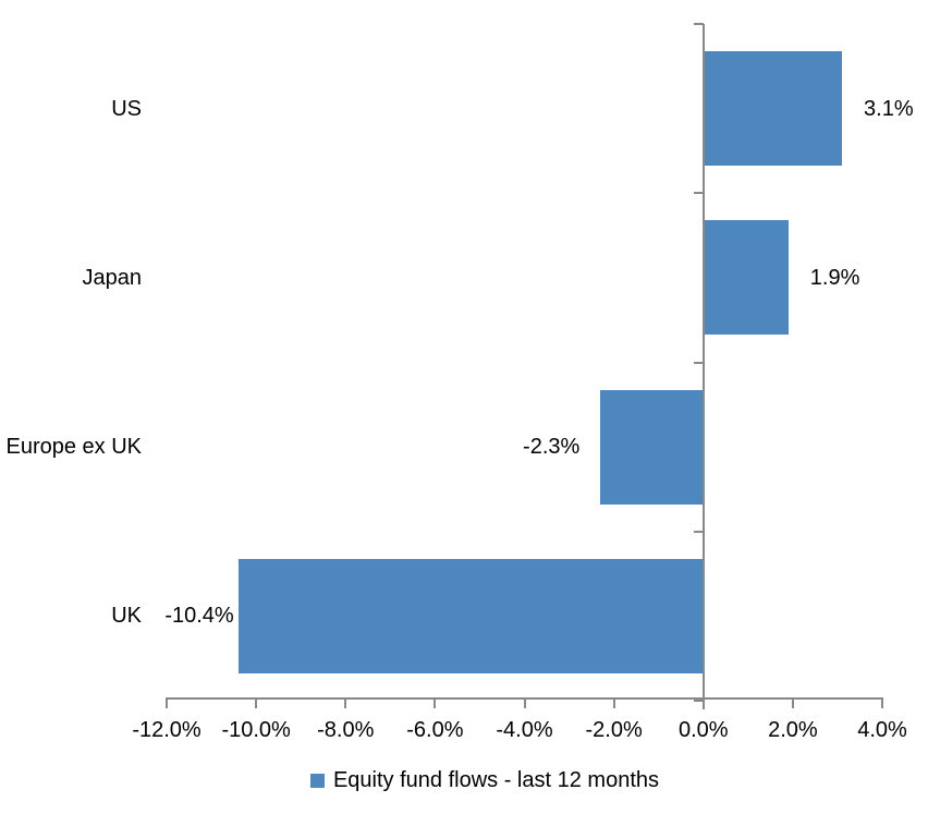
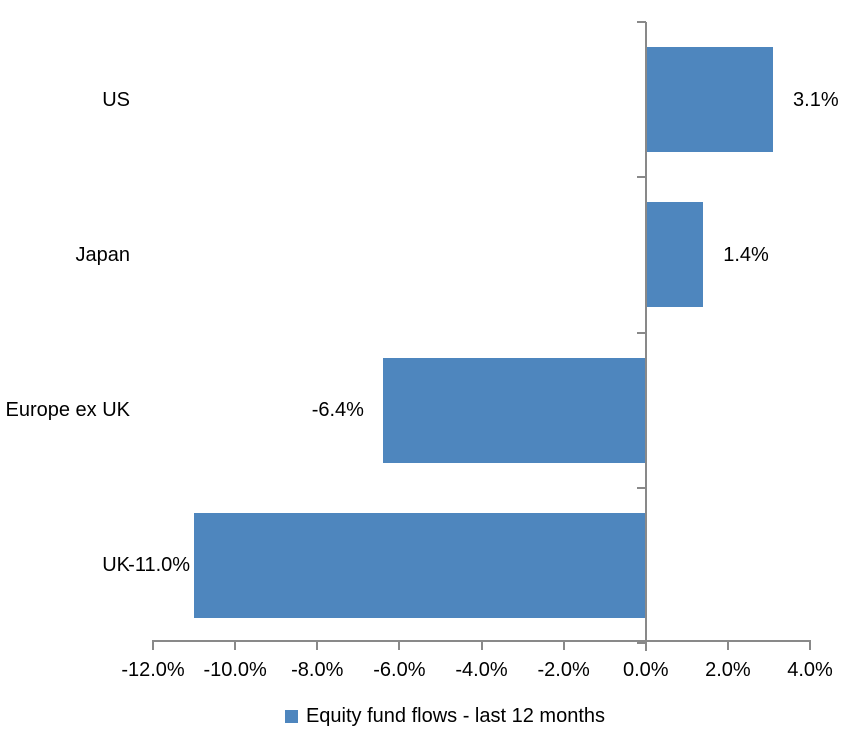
Japan: 1.9% -> 1.4%
Europe ex UK: -2.3% -> -6.4%
UK: -10.4% -> -11.0%
